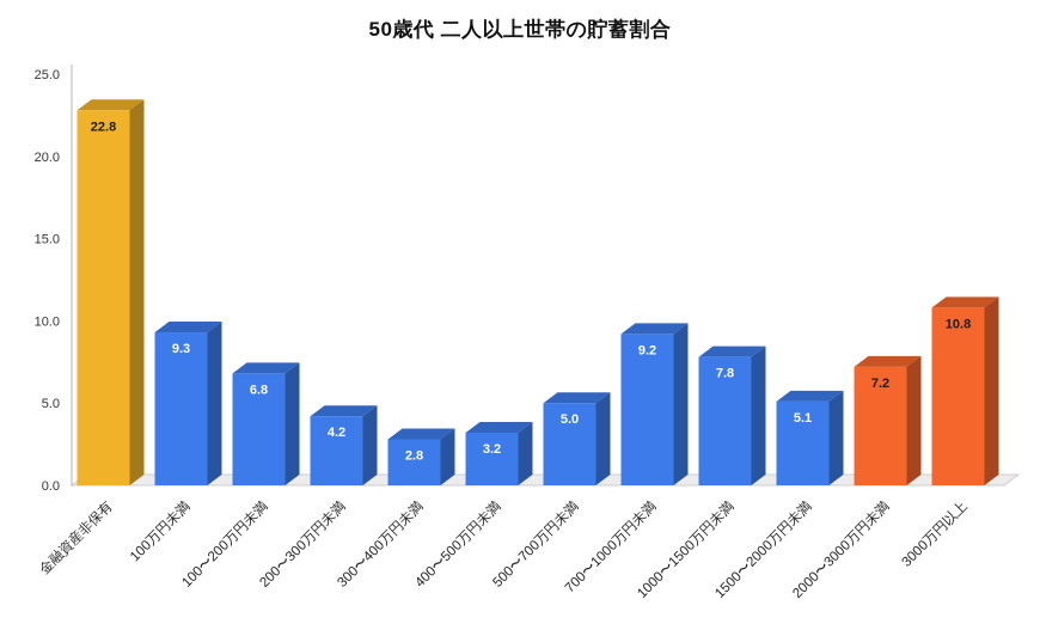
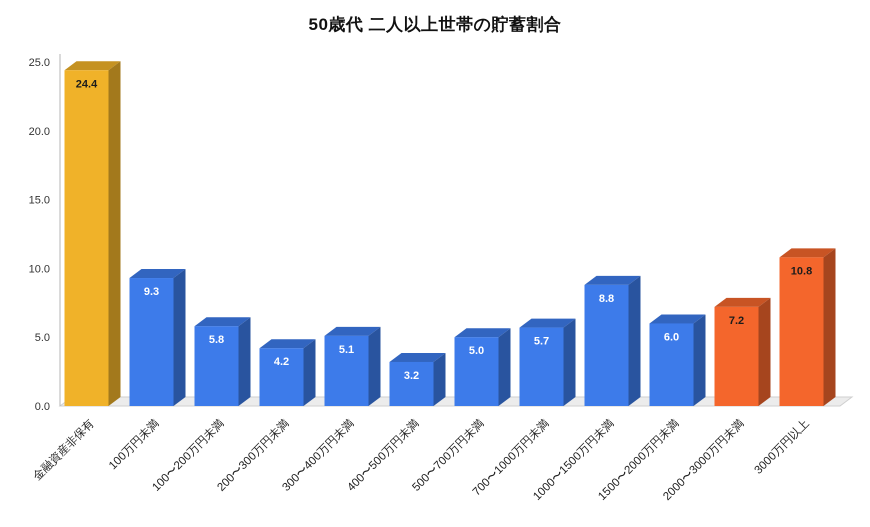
金融資産非保有: 22.8 -> 24.4
100〜200万円未満: 6.8 -> 5.8
300〜400万円未満: 2.8 -> 5.1
700〜1000万円未満: 9.2 -> 5.7
1000〜1500万円未満: 7.8 -> 8.8
1500〜2000万円未満: 5.1 -> 6.0
